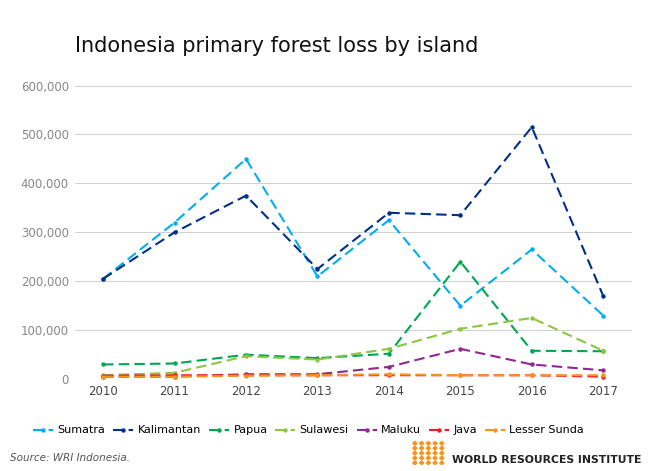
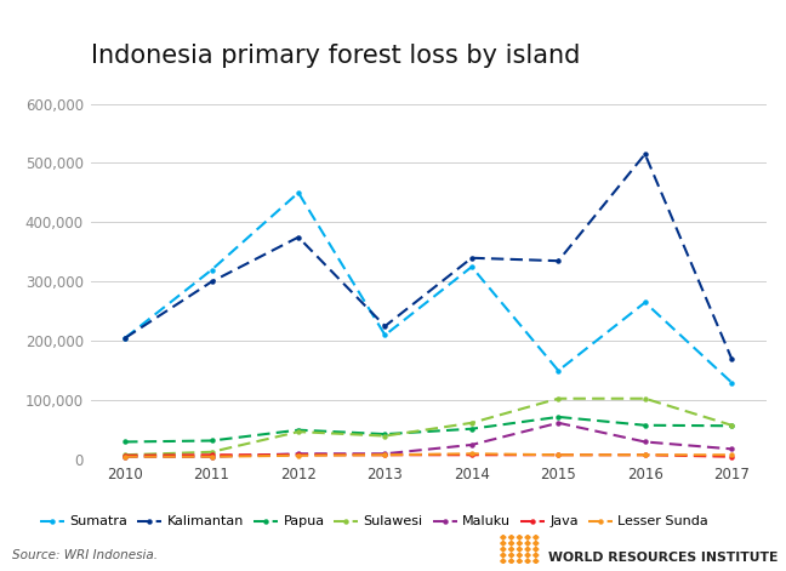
Papua/2015: 240,000 -> 72,000
Sulawesi/2016: 125,000 -> 103,000
